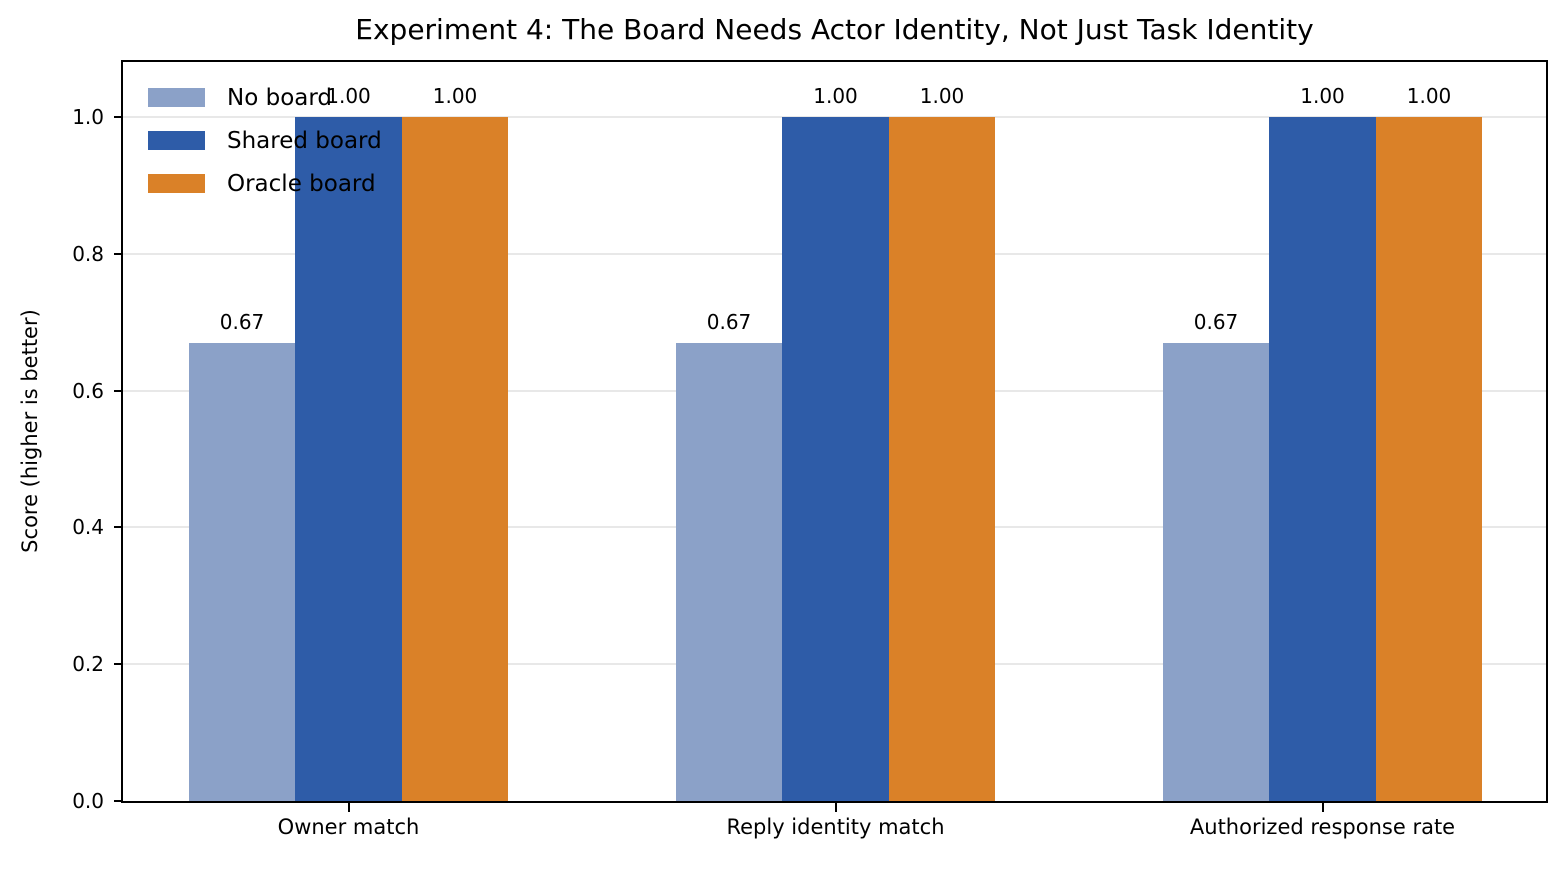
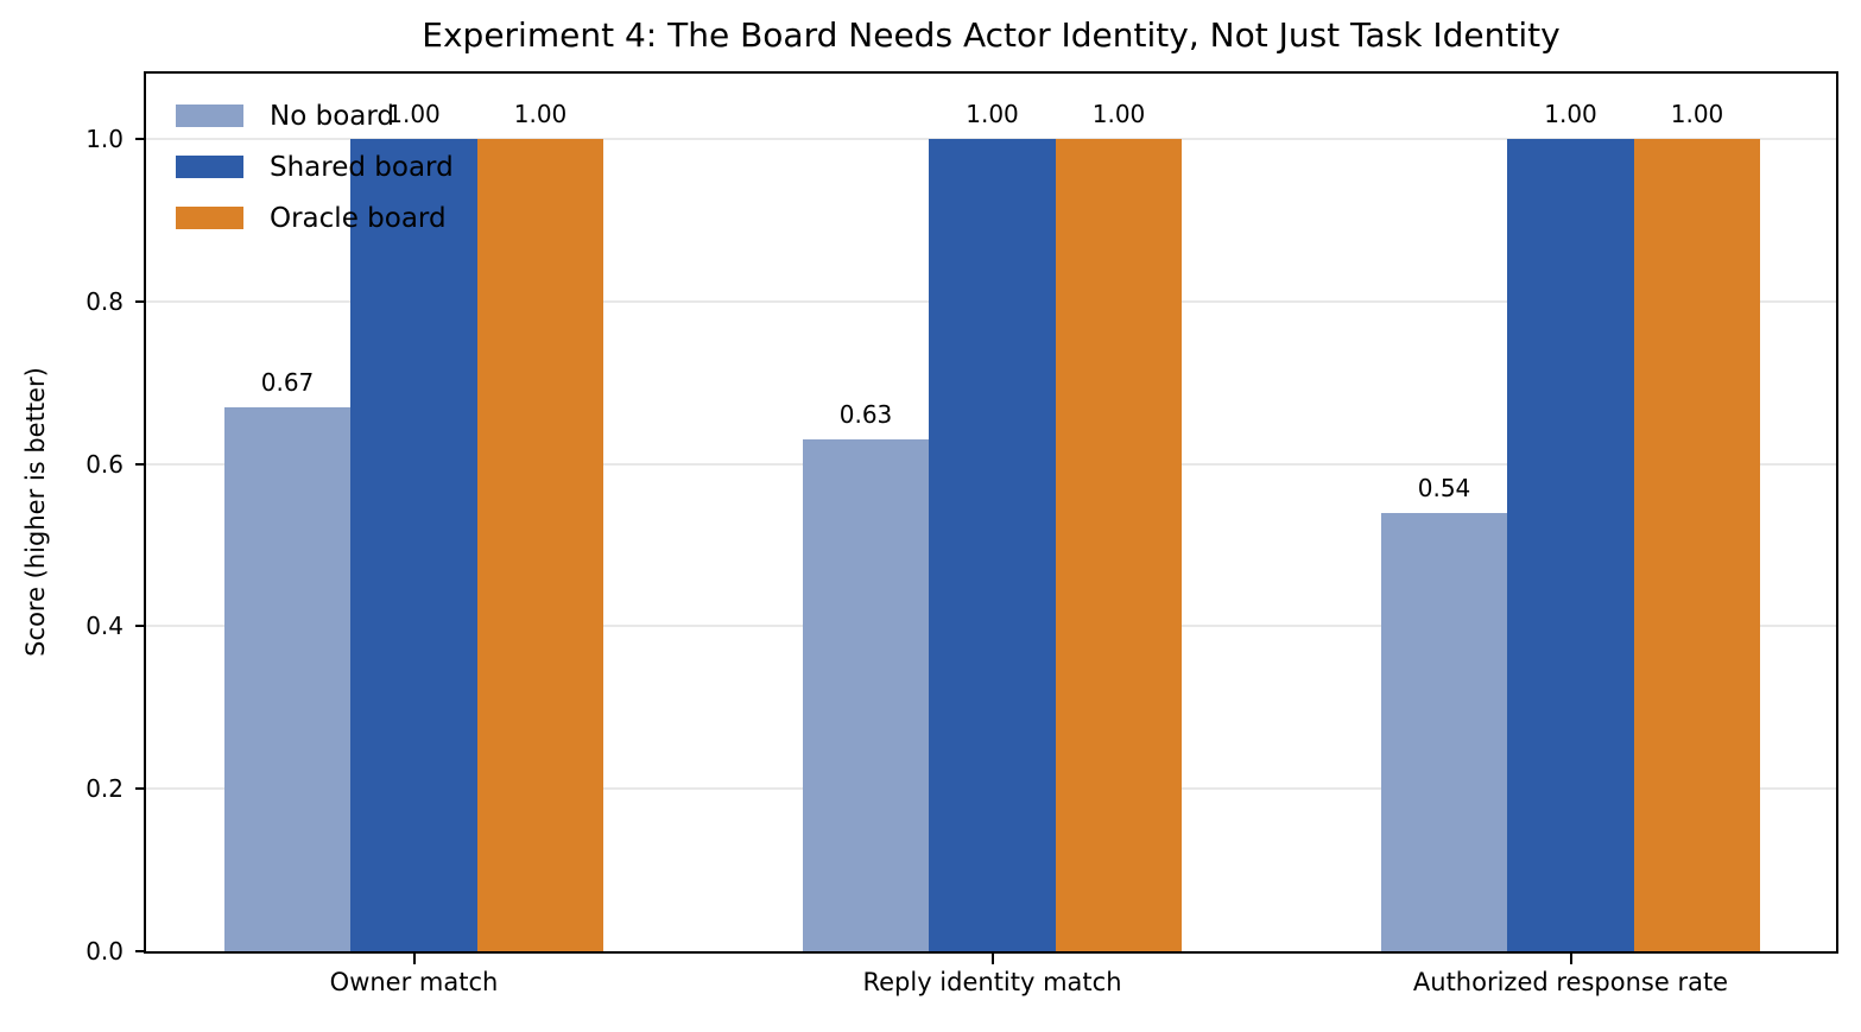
No board/Reply identity match: 0.67 -> 0.63
No board/Authorized response rate: 0.67 -> 0.54
